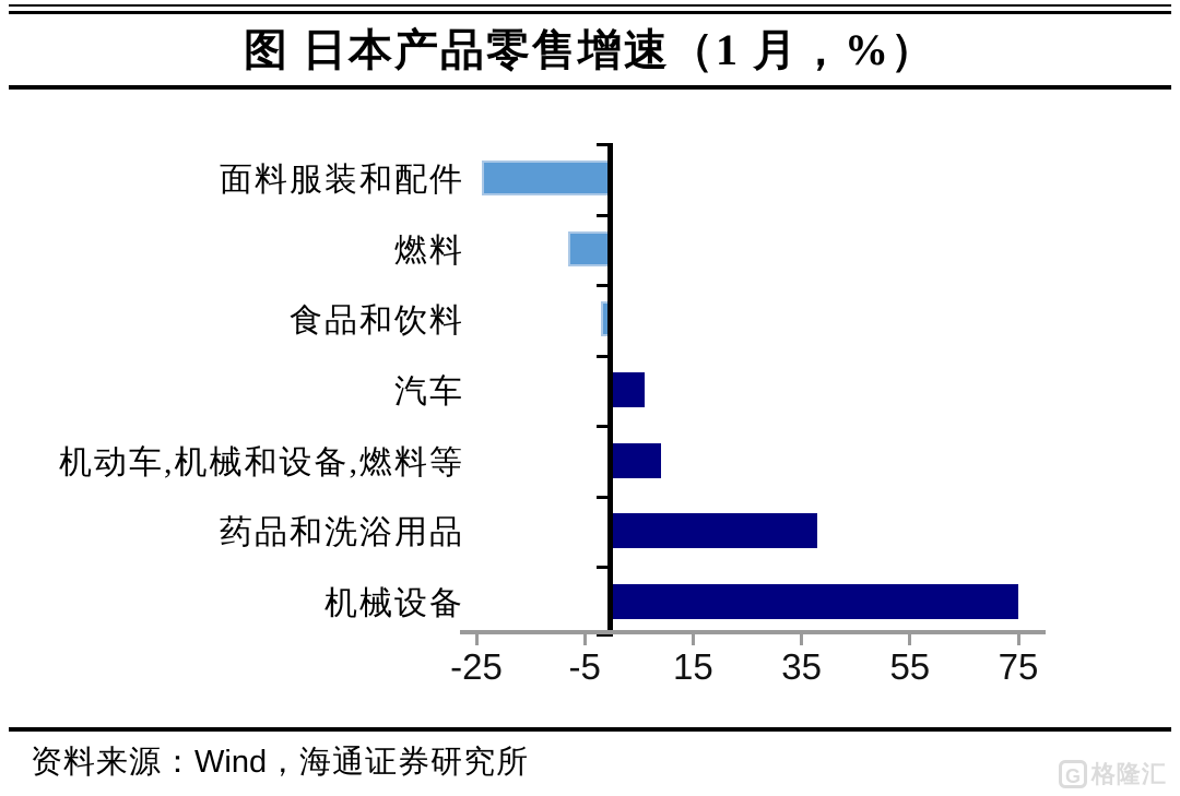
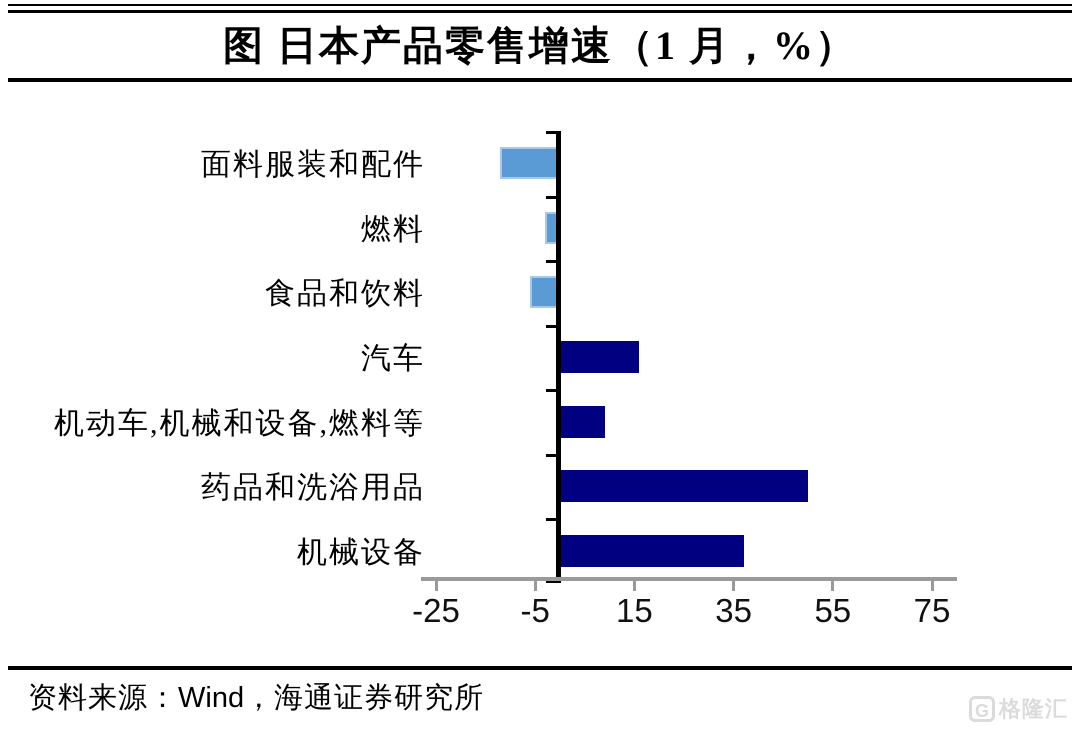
面料服装和配件: -24 -> -12
燃料: -8 -> -3
食品和饮料: -2 -> -6
汽车: 6 -> 16
药品和洗浴用品: 38 -> 50
机械设备: 75 -> 37
